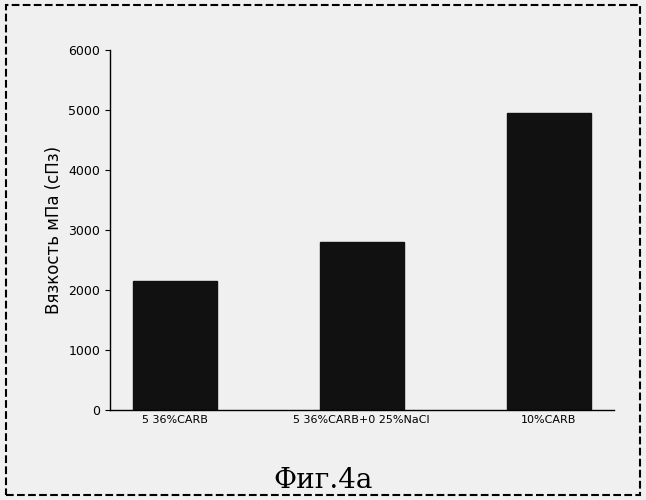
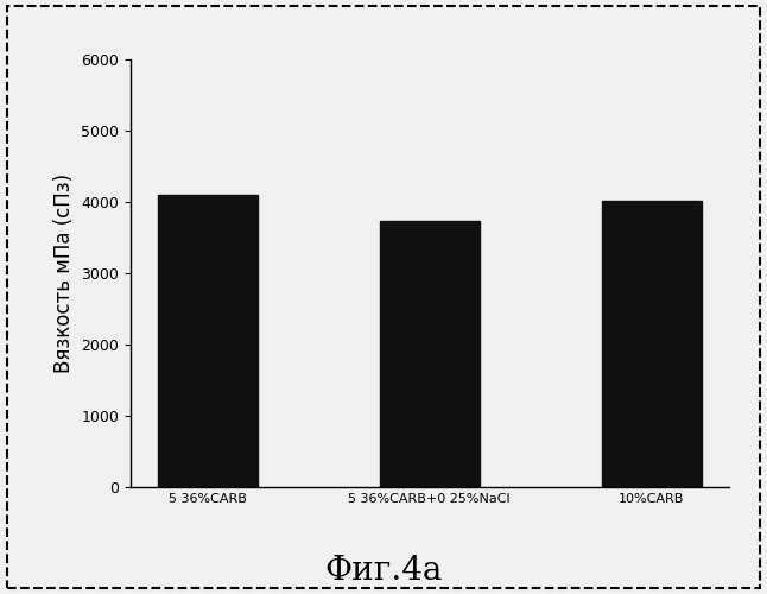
5 36%CARB: 2150 -> 4100
5 36%CARB+0 25%NaCl: 2800 -> 3740
10%CARB: 4950 -> 4020
